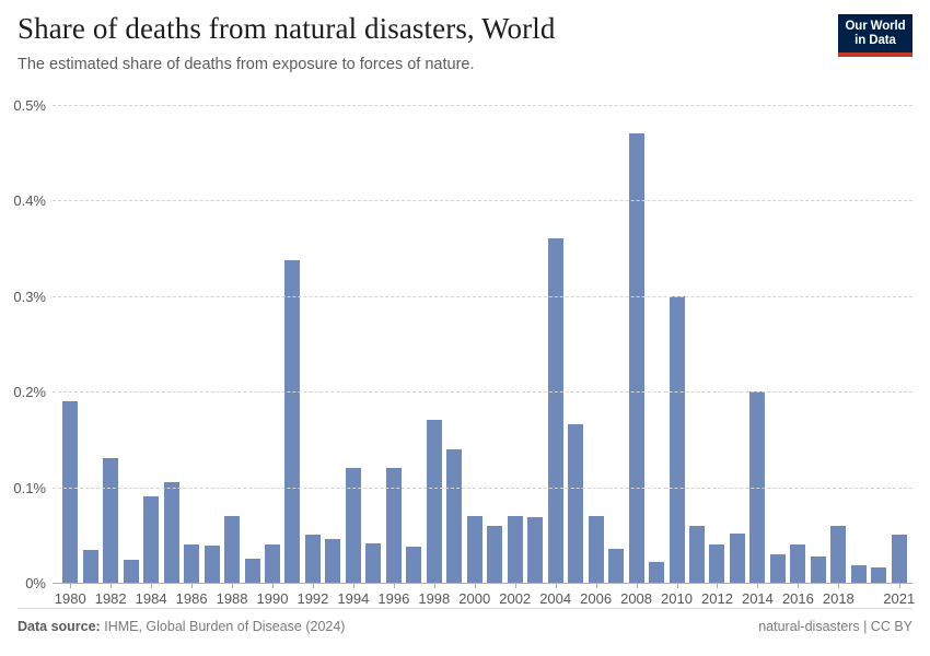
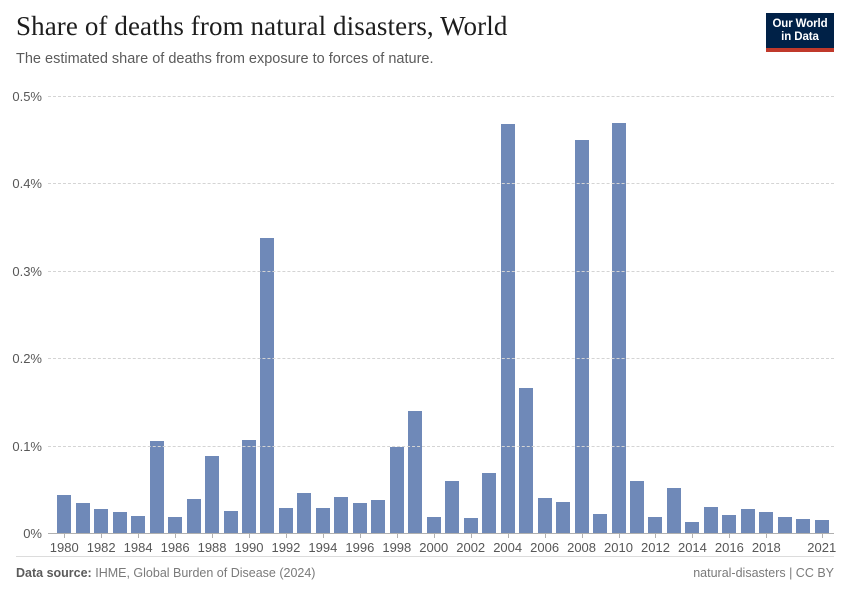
1980: 0.19% -> 0.04%
1982: 0.13% -> 0.03%
1984: 0.09% -> 0.02%
1986: 0.04% -> 0.02%
1988: 0.07% -> 0.09%
1990: 0.04% -> 0.11%
1992: 0.05% -> 0.03%
1994: 0.12% -> 0.03%
1996: 0.12% -> 0.03%
1998: 0.17% -> 0.10%
2000: 0.07% -> 0.02%
2002: 0.07% -> 0.02%
2004: 0.36% -> 0.47%
2006: 0.07% -> 0.04%
2008: 0.47% -> 0.45%
2010: 0.30% -> 0.47%
2012: 0.04% -> 0.02%
2014: 0.20% -> 0.01%
2016: 0.04% -> 0.02%
2018: 0.06% -> 0.02%
2021: 0.05% -> 0.01%
